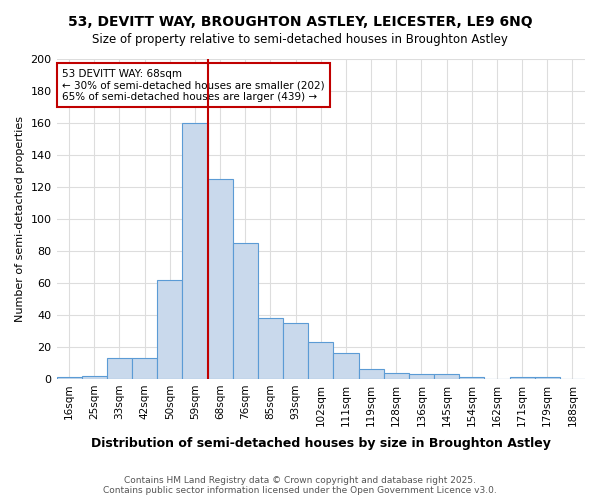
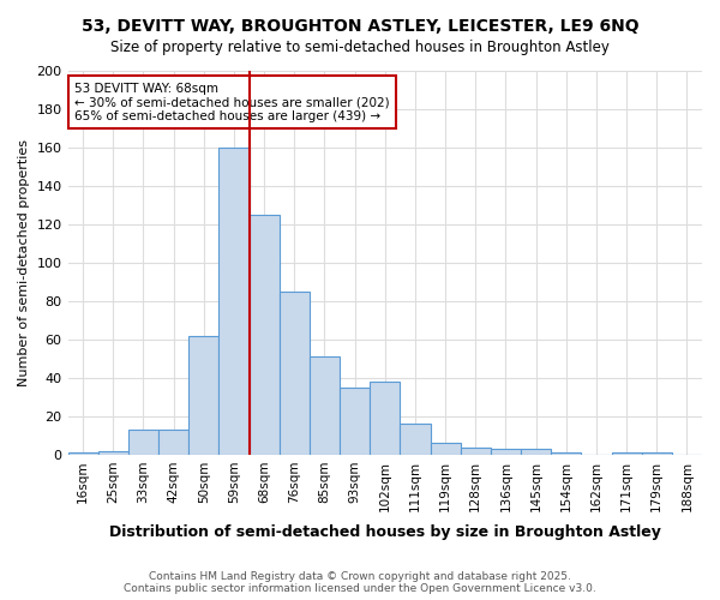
85sqm: 38 -> 51
102sqm: 23 -> 38
